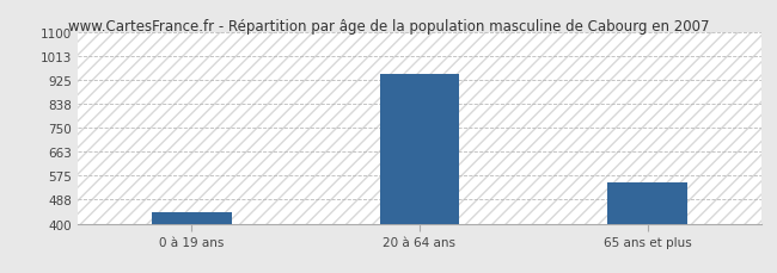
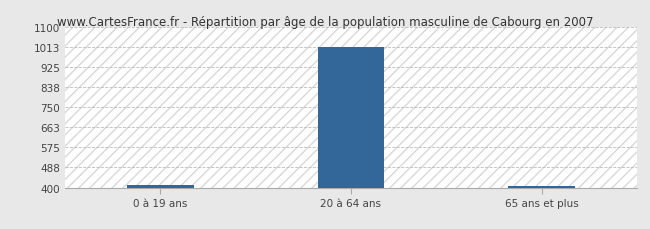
0 à 19 ans: 440 -> 410
20 à 64 ans: 945 -> 1013
65 ans et plus: 550 -> 405
